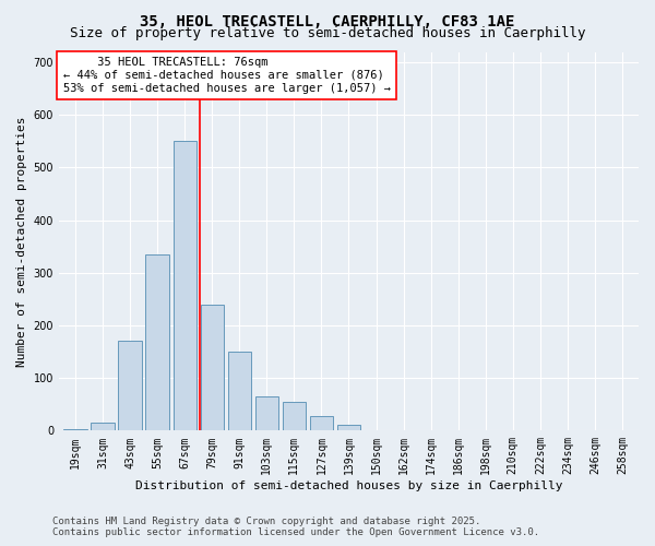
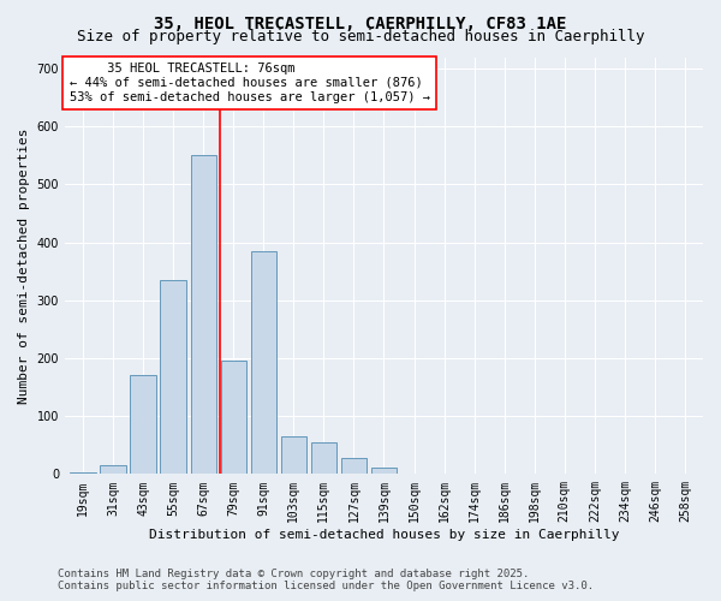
79sqm: 240 -> 195
91sqm: 150 -> 385
